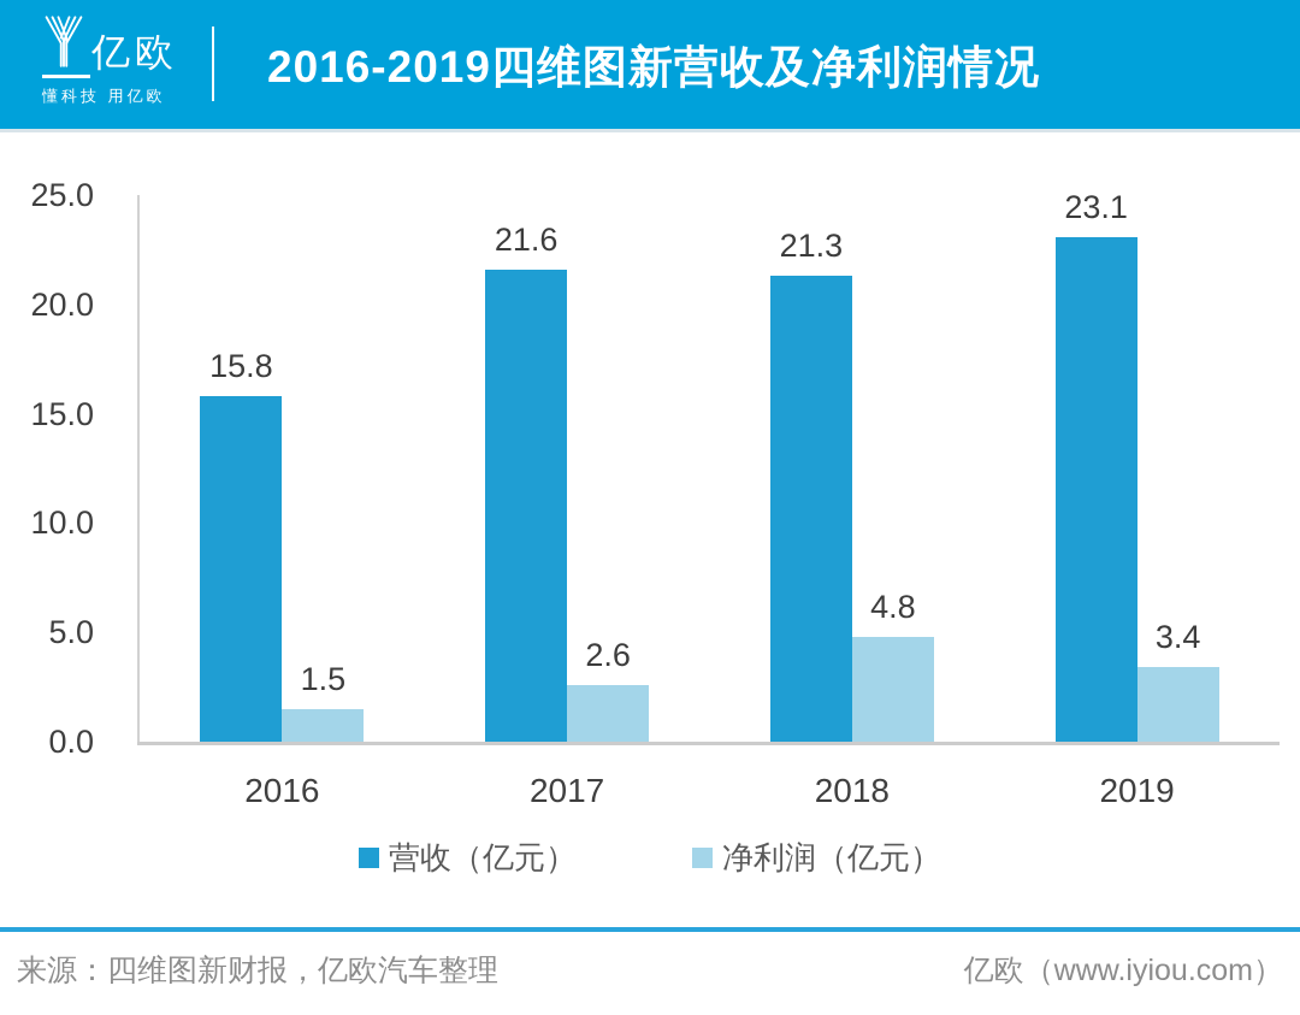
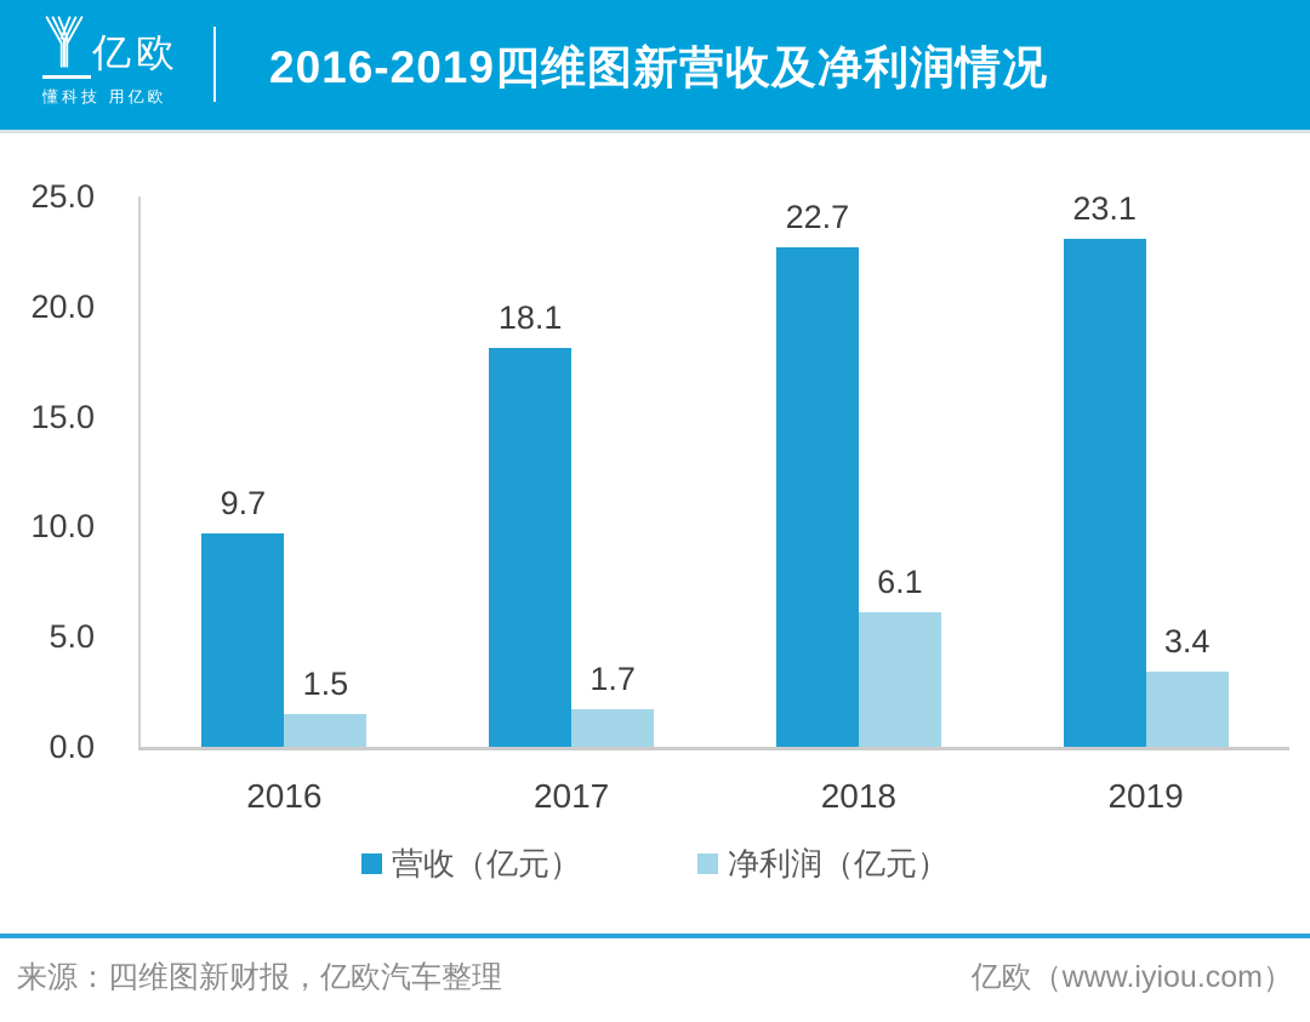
营收（亿元）/2016: 15.8 -> 9.7
营收（亿元）/2017: 21.6 -> 18.1
净利润（亿元）/2017: 2.6 -> 1.7
营收（亿元）/2018: 21.3 -> 22.7
净利润（亿元）/2018: 4.8 -> 6.1
